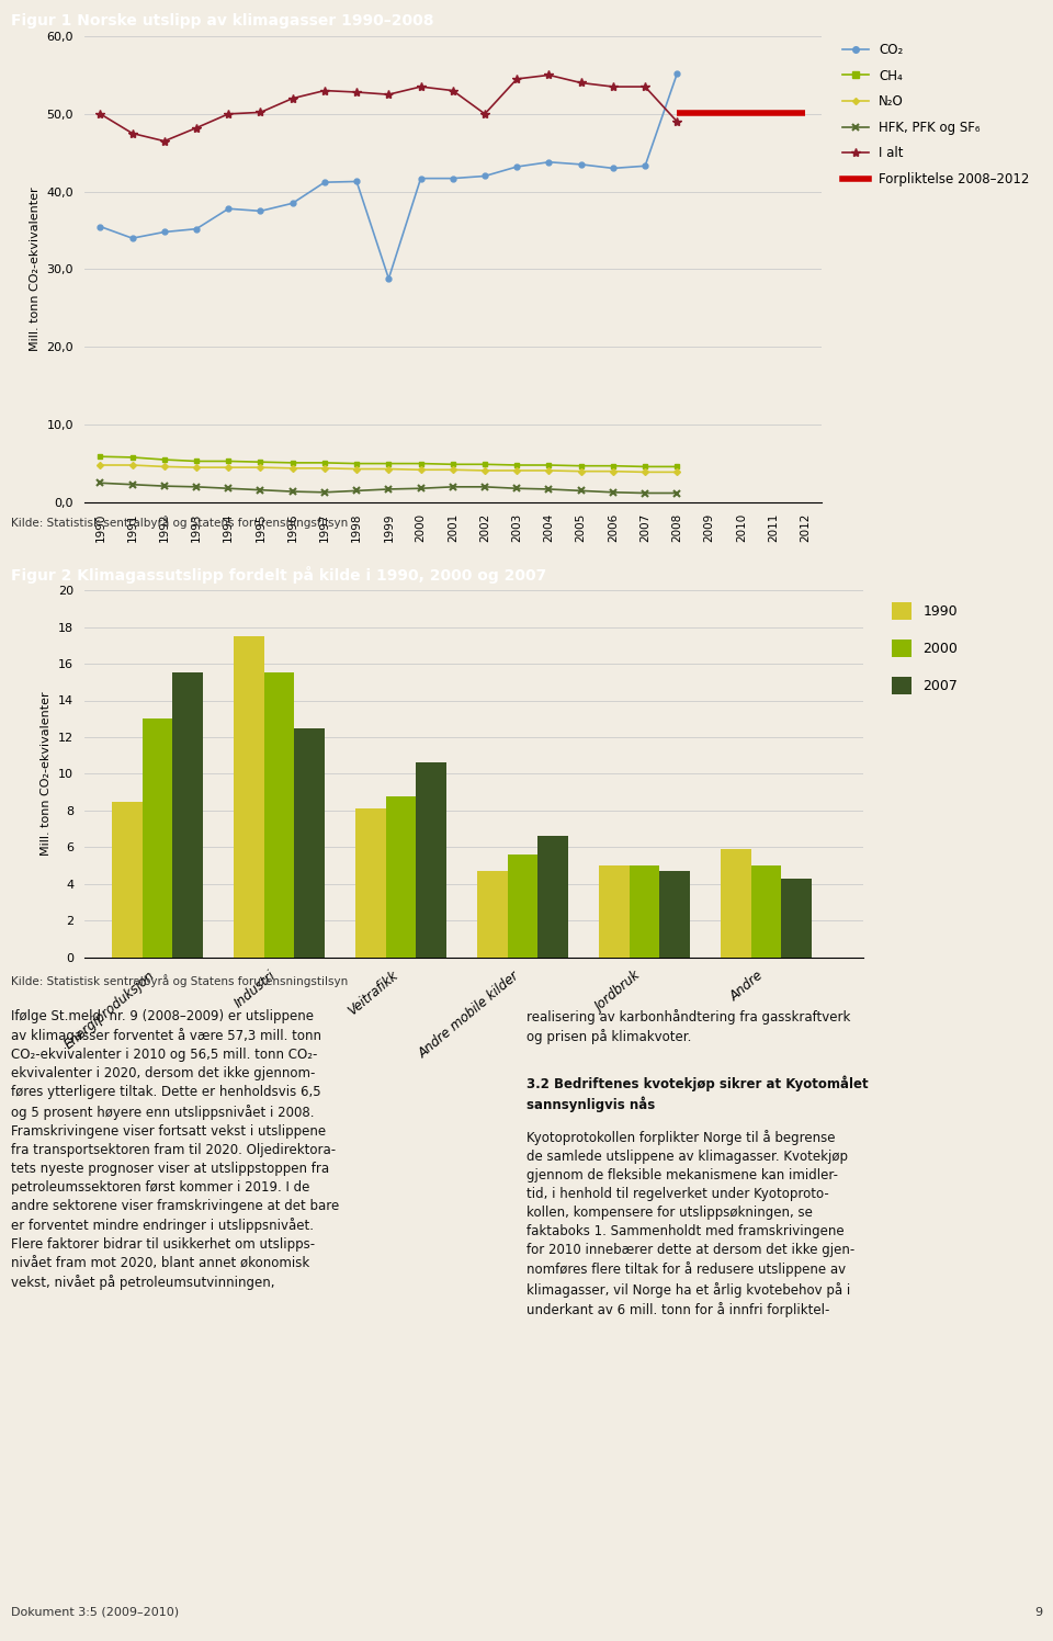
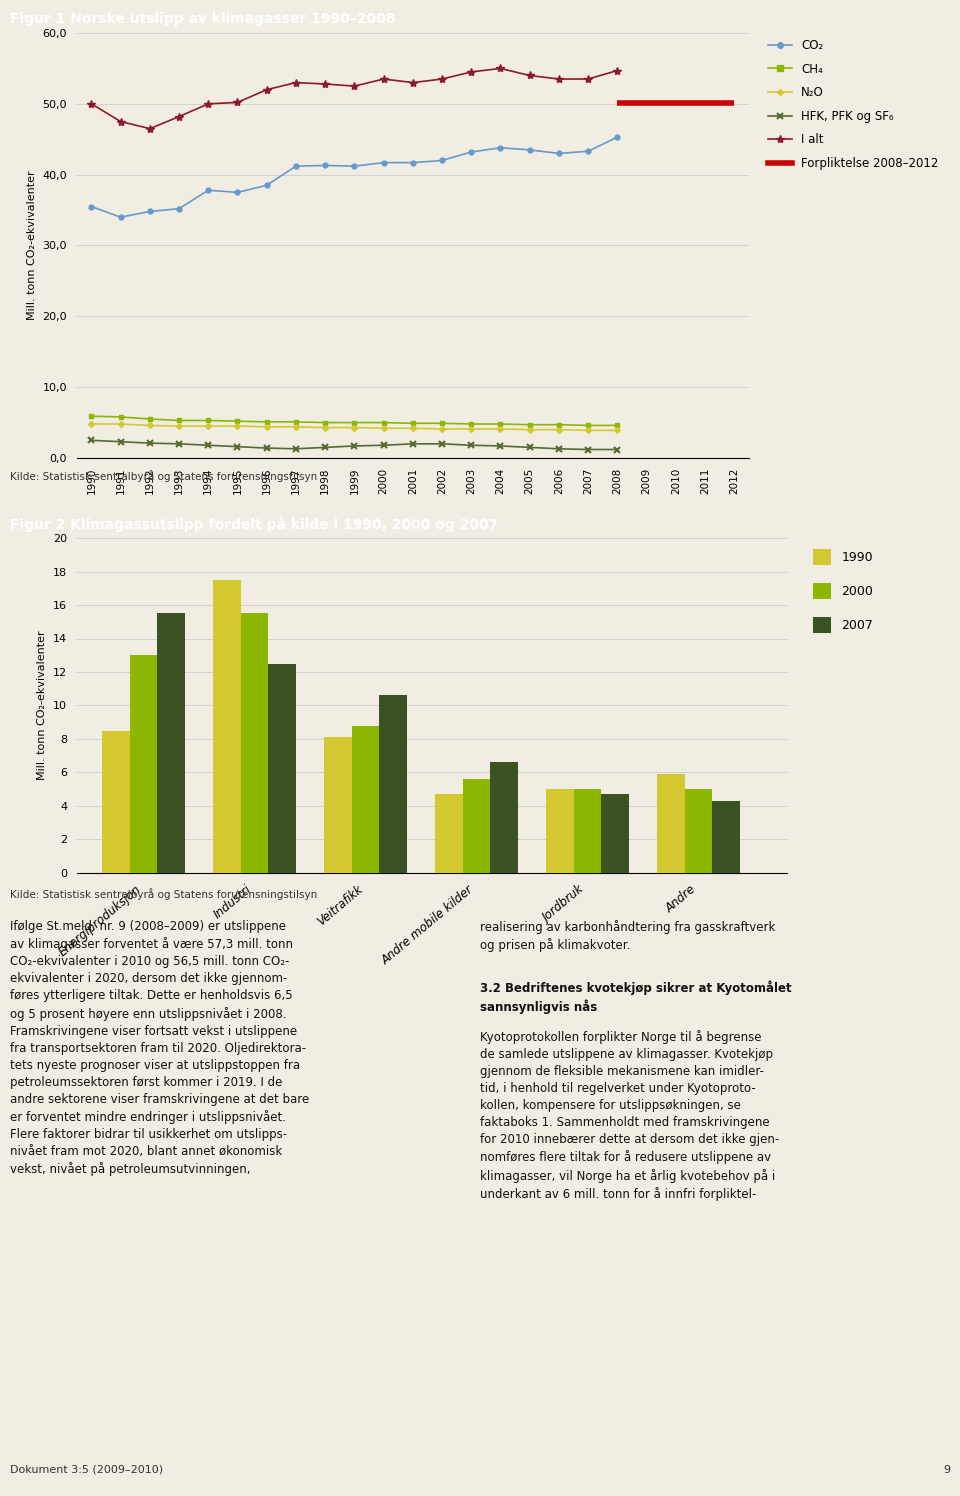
CO₂/1999: 28,8 -> 41,2
I alt/2002: 50,0 -> 53,5
CO₂/2008: 55,2 -> 45,3
I alt/2008: 49,0 -> 54,7
